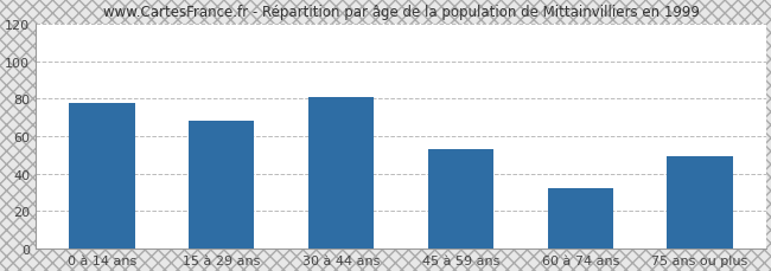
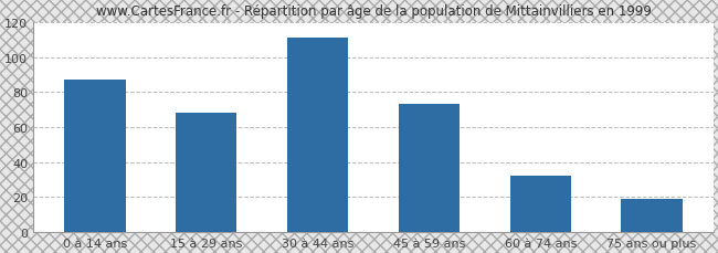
0 à 14 ans: 78 -> 87
30 à 44 ans: 81 -> 111
45 à 59 ans: 53 -> 73
75 ans ou plus: 49 -> 19
